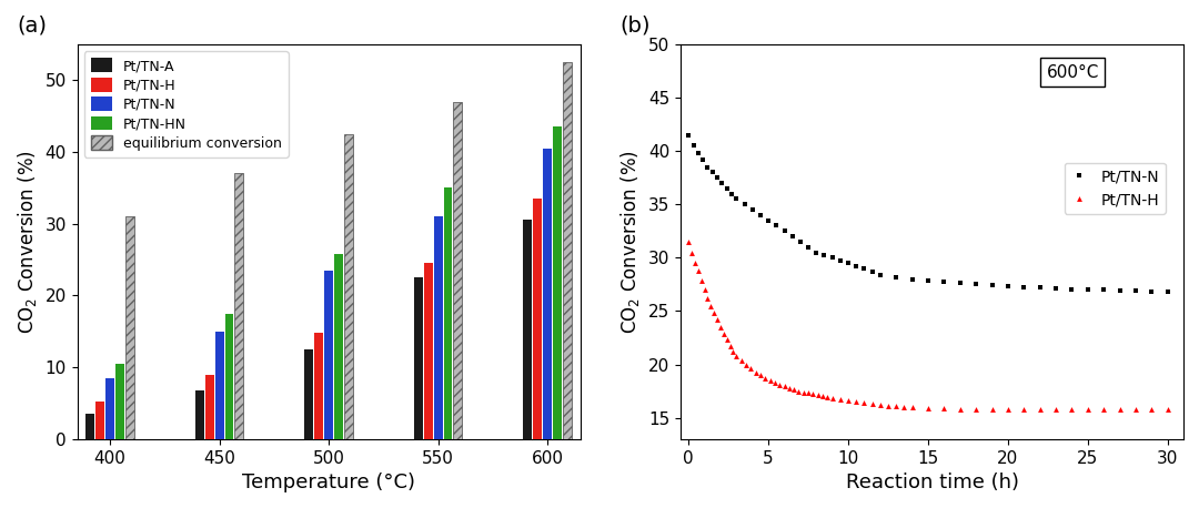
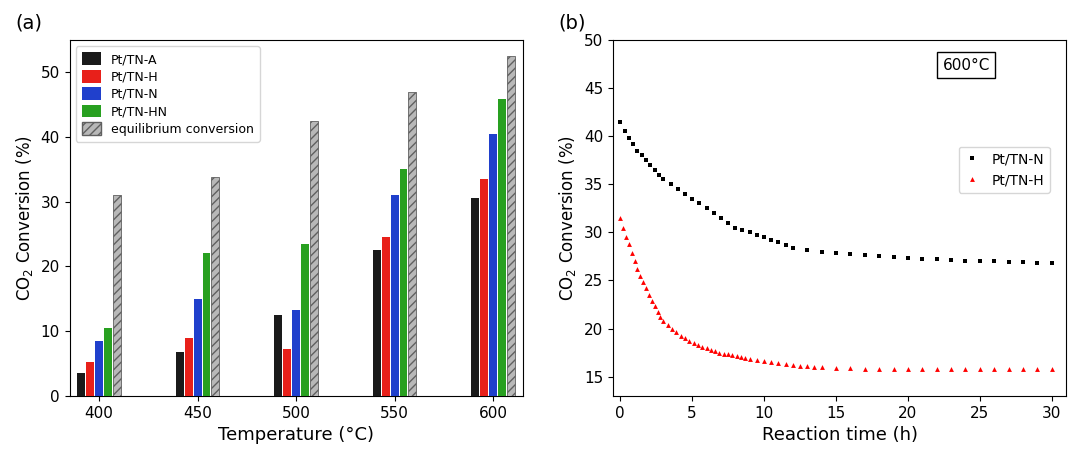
Pt/TN-HN/450: 17.5 -> 22.0
equilibrium conversion/450: 37.0 -> 33.8
Pt/TN-H/500: 14.8 -> 7.2
Pt/TN-N/500: 23.5 -> 13.2
Pt/TN-HN/500: 25.8 -> 23.4
Pt/TN-HN/600: 43.5 -> 45.8
